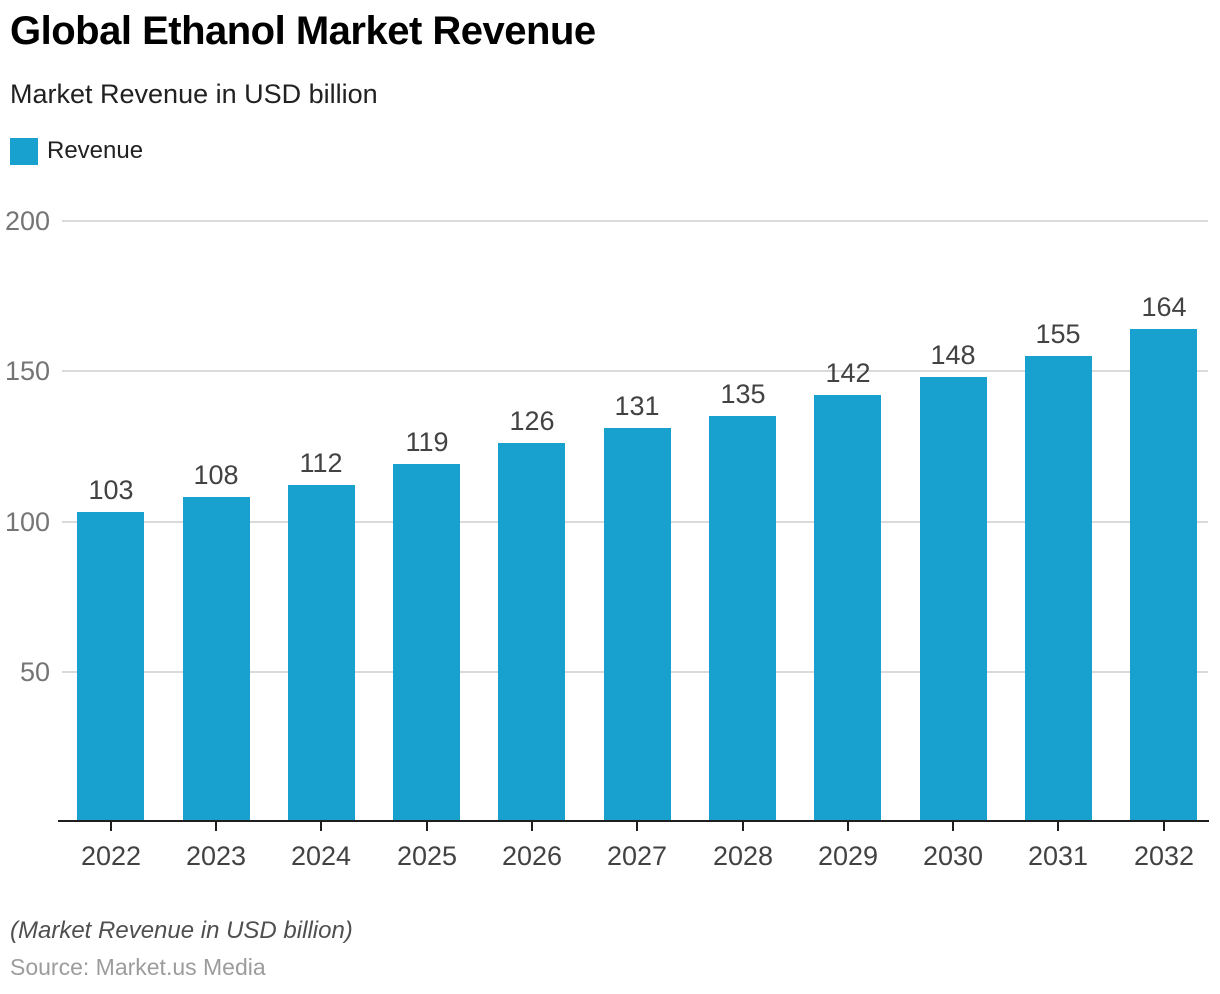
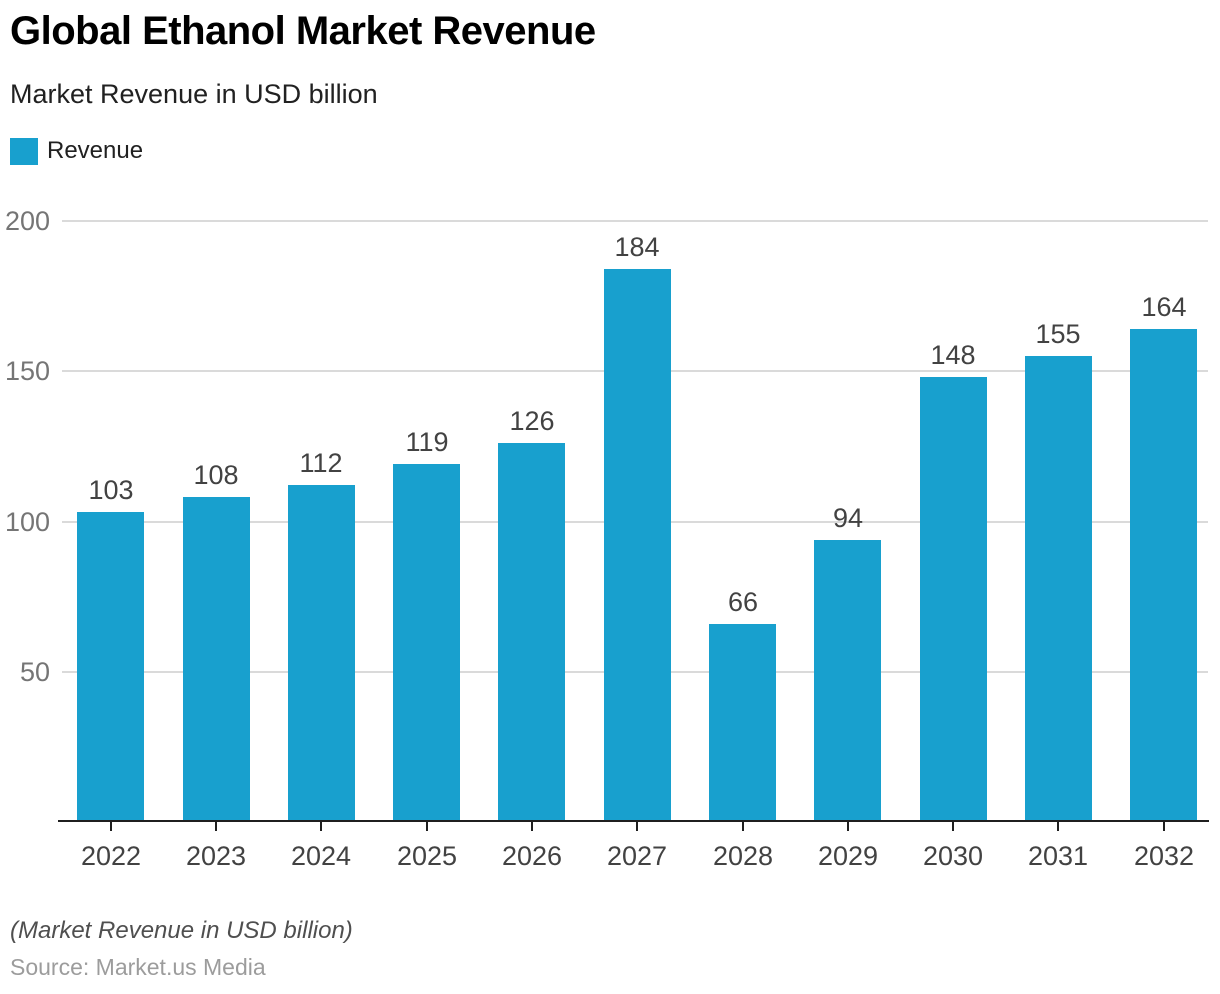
2027: 131 -> 184
2028: 135 -> 66
2029: 142 -> 94
